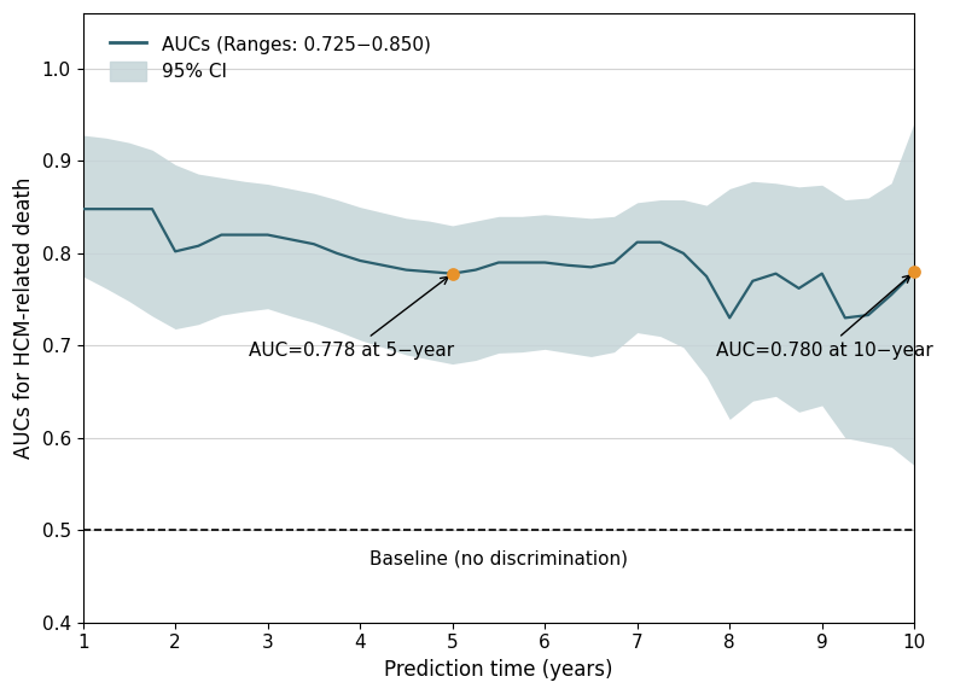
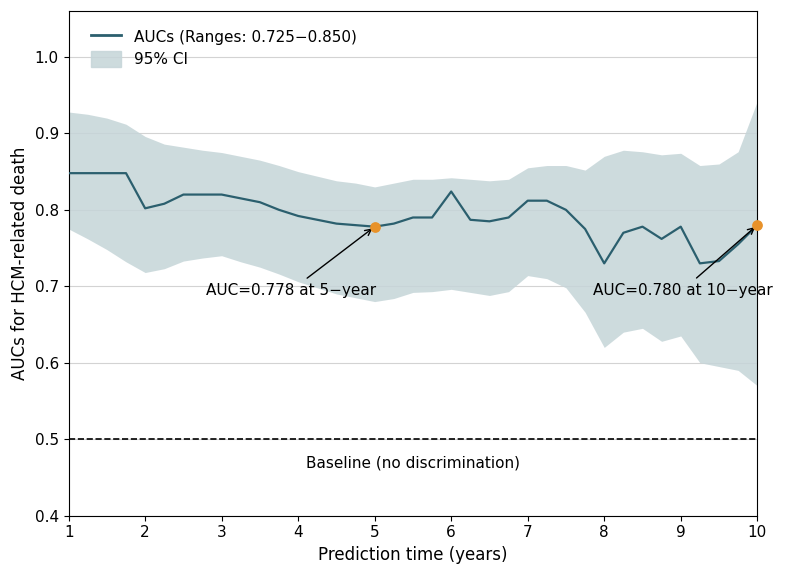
AUCs (Ranges: 0.725−0.850)/6: 0.790 -> 0.824
